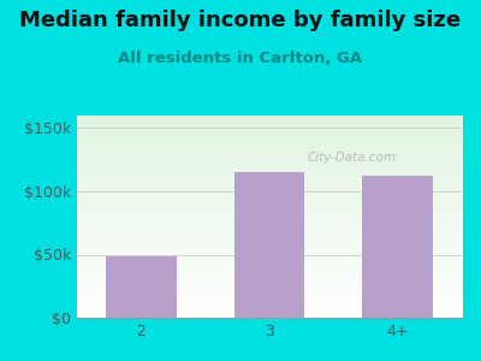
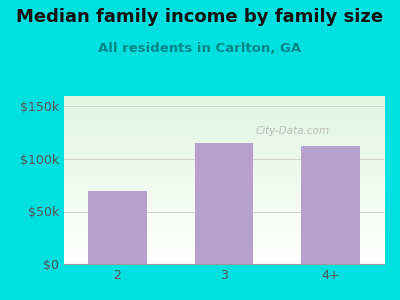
2: $49k -> $70k
